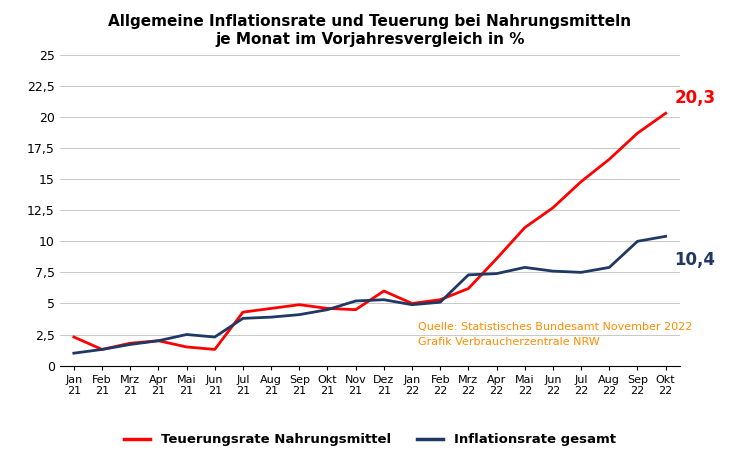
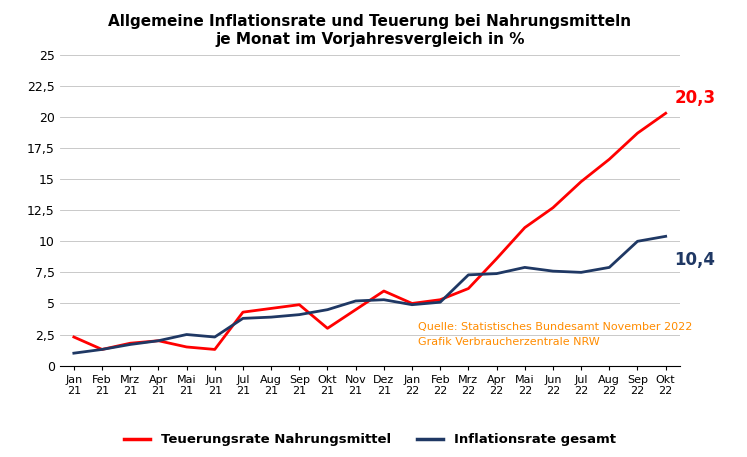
Teuerungsrate Nahrungsmittel/Okt 21: 4,6 -> 3,0
